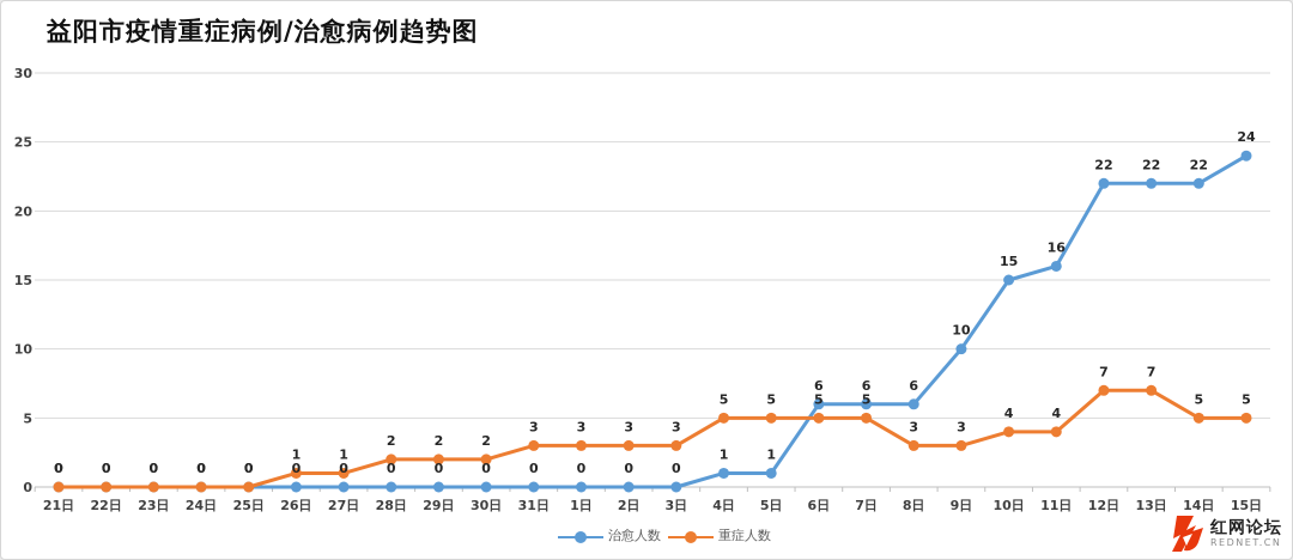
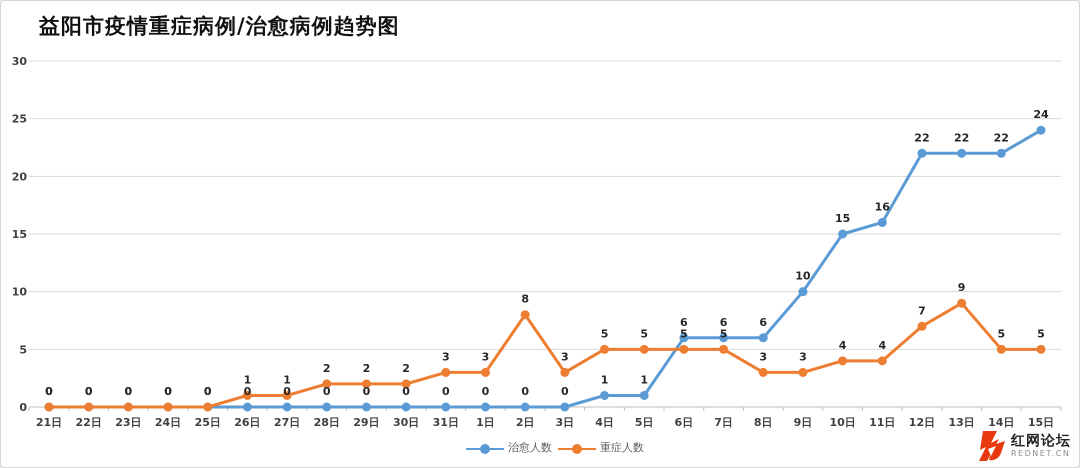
重症人数/2日: 3 -> 8
重症人数/13日: 7 -> 9
